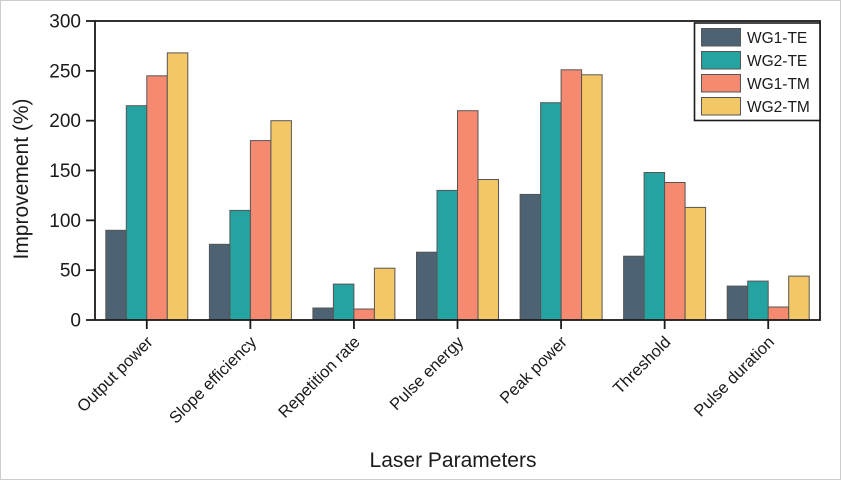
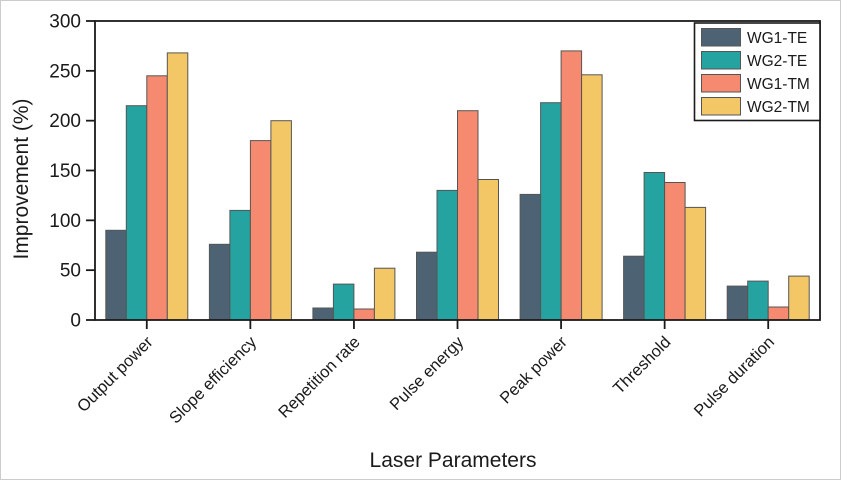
WG1-TM/Peak power: 250 -> 270
